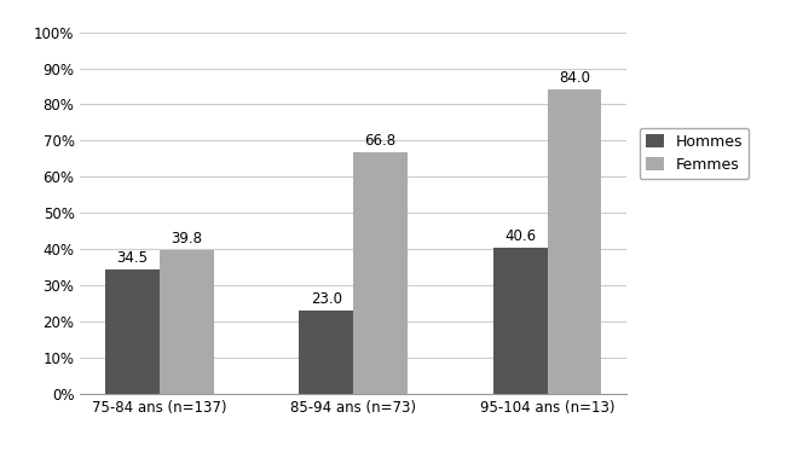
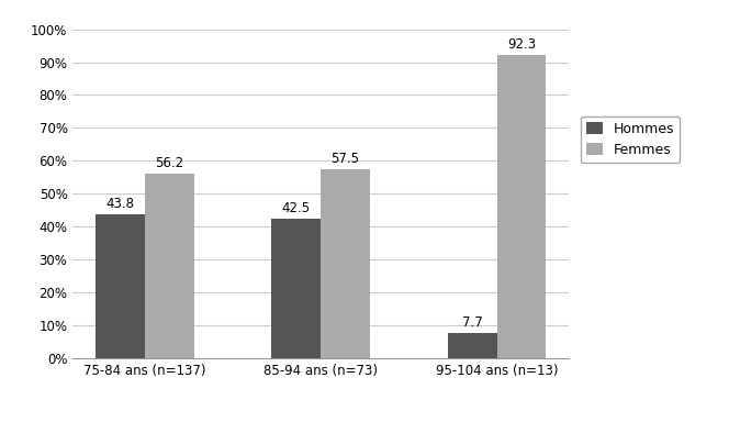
Hommes/75-84 ans (n=137): 34.5 -> 43.8
Femmes/75-84 ans (n=137): 39.8 -> 56.2
Hommes/85-94 ans (n=73): 23.0 -> 42.5
Femmes/85-94 ans (n=73): 66.8 -> 57.5
Hommes/95-104 ans (n=13): 40.6 -> 7.7
Femmes/95-104 ans (n=13): 84.0 -> 92.3
